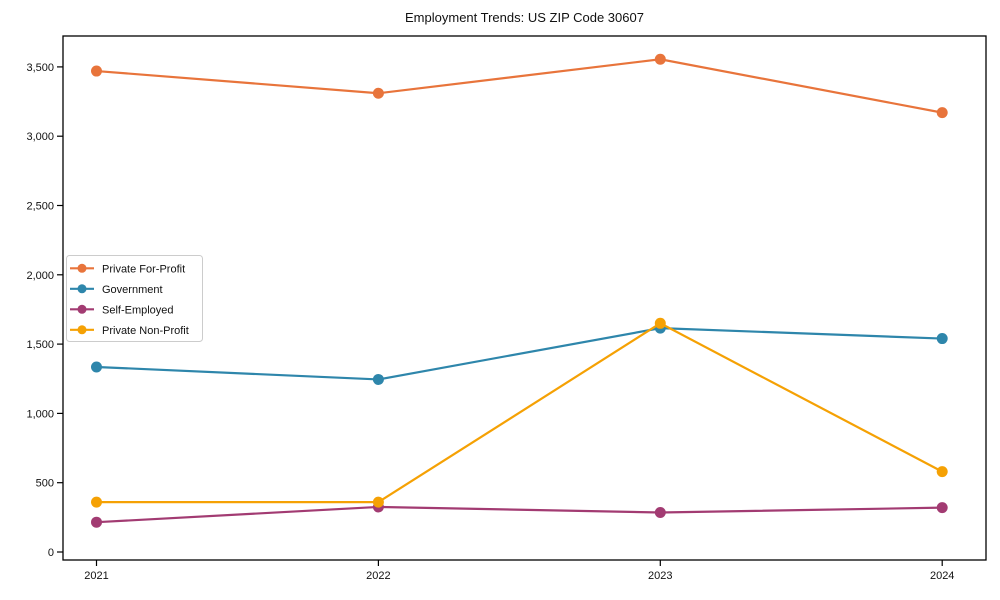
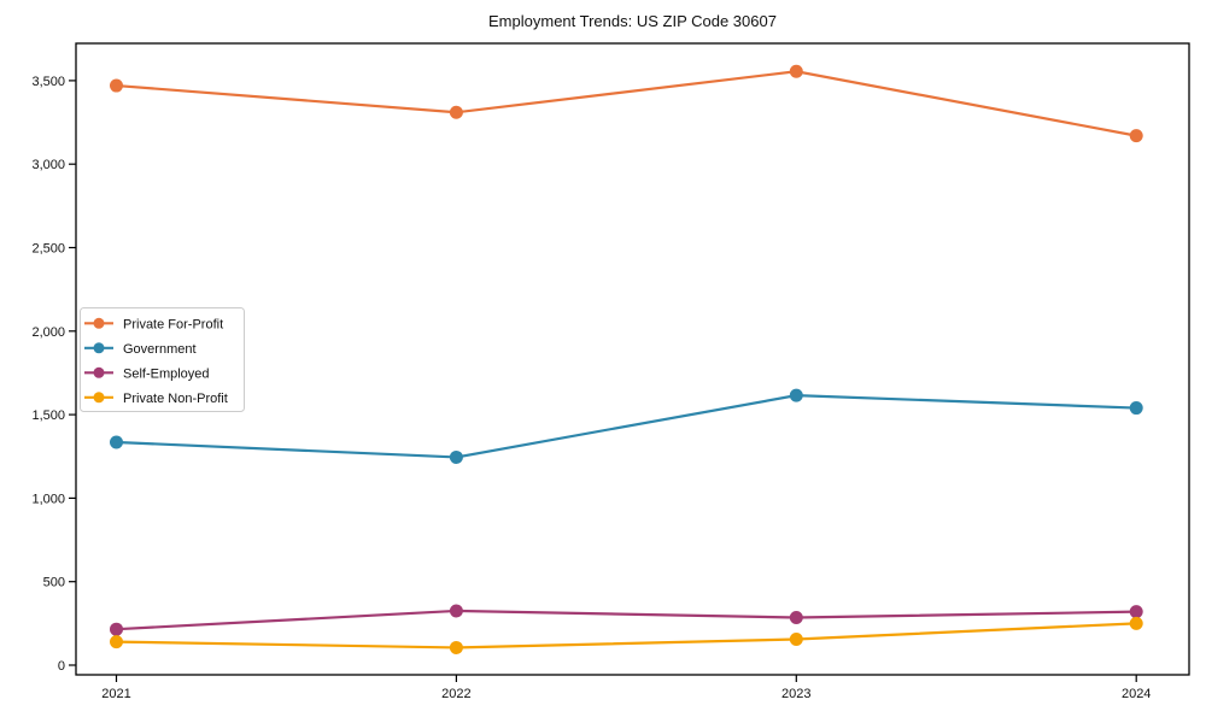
Private Non-Profit/2021: 360 -> 140
Private Non-Profit/2022: 360 -> 100
Private Non-Profit/2023: 1650 -> 160
Private Non-Profit/2024: 580 -> 250
